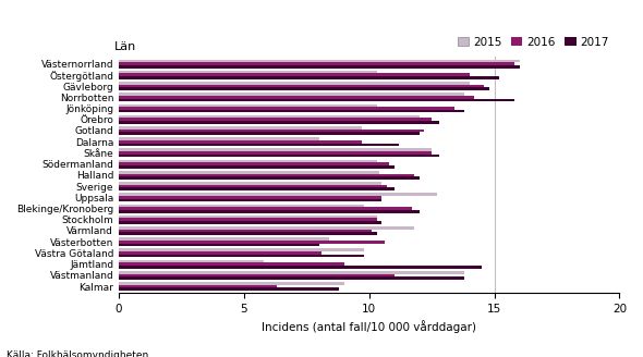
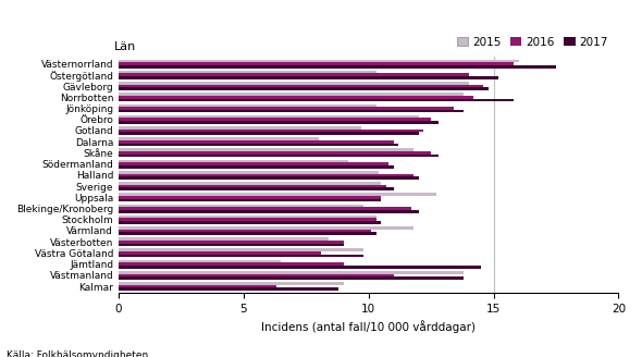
2017/Västernorrland: 16.0 -> 17.5
2016/Dalarna: 9.7 -> 11.0
2015/Skåne: 12.5 -> 11.8
2015/Södermanland: 10.3 -> 9.2
2016/Västerbotten: 10.6 -> 9.0
2017/Västerbotten: 8.0 -> 9.0
2015/Jämtland: 5.8 -> 6.5
